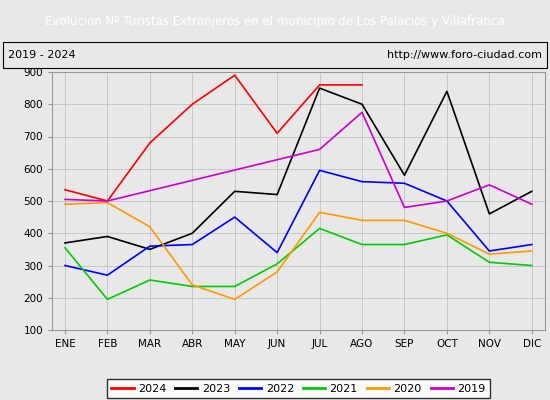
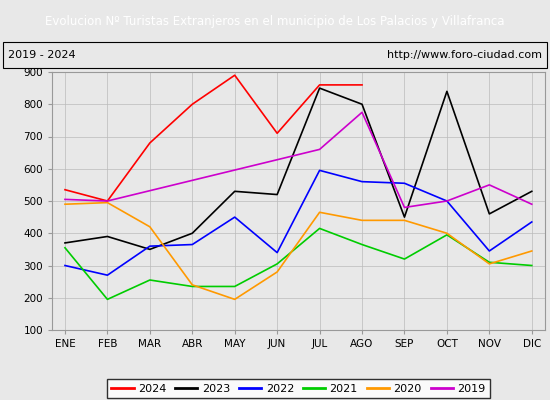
2023/SEP: 580 -> 450
2021/SEP: 365 -> 320
2020/NOV: 335 -> 305
2022/DIC: 365 -> 435
